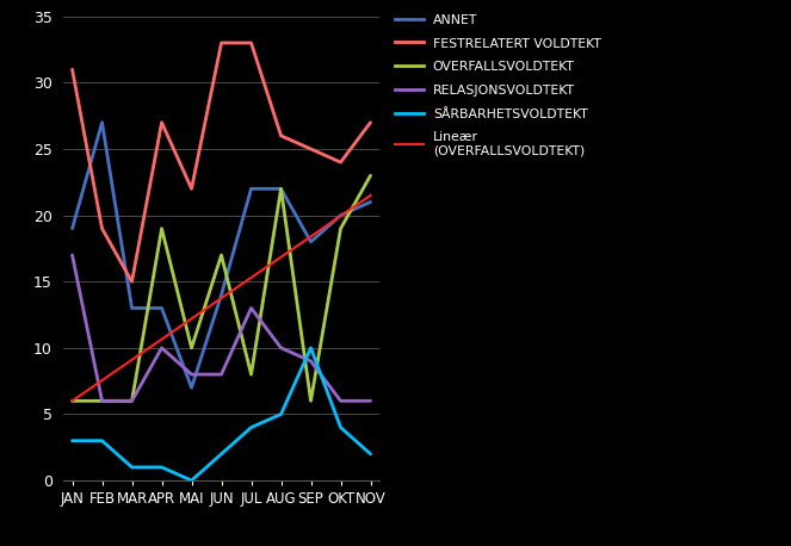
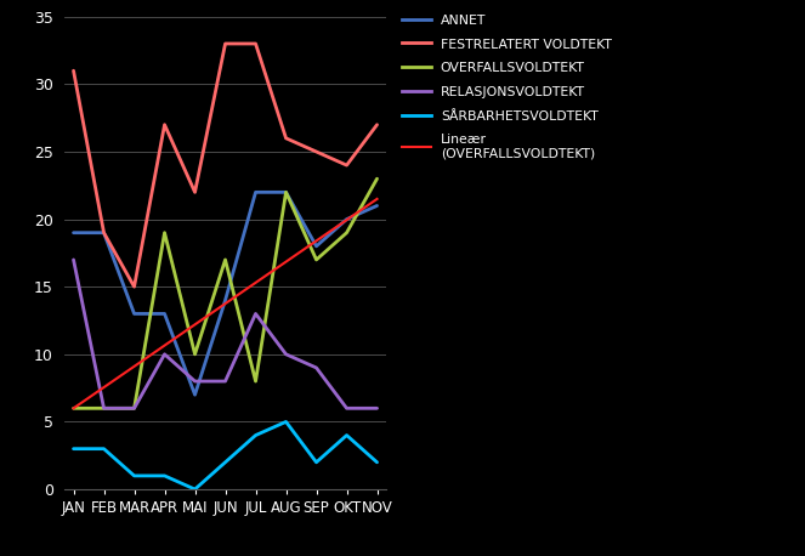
ANNET/FEB: 27 -> 19
OVERFALLSVOLDTEKT/SEP: 6 -> 17
SÅRBARHETSVOLDTEKT/SEP: 10 -> 2
